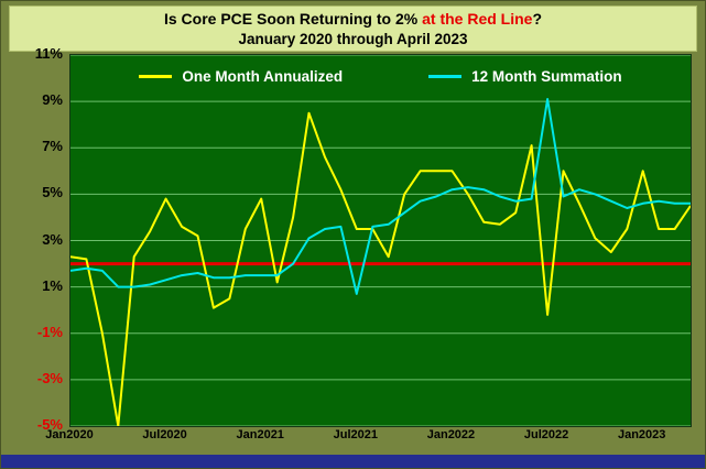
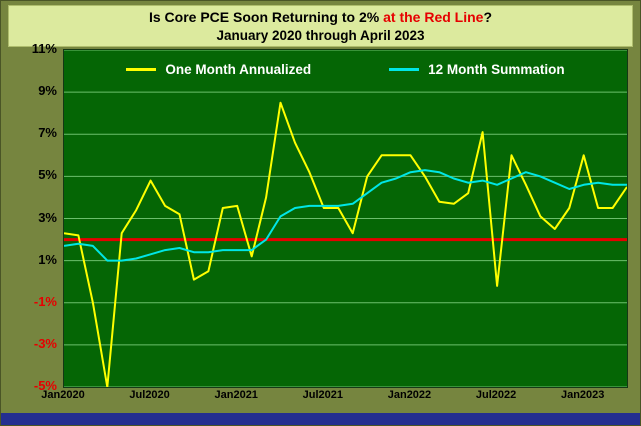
One Month Annualized/Jan2021: 4.8% -> 3.6%
12 Month Summation/Jul2021: 0.7% -> 3.6%
12 Month Summation/Jul2022: 9.1% -> 4.6%
